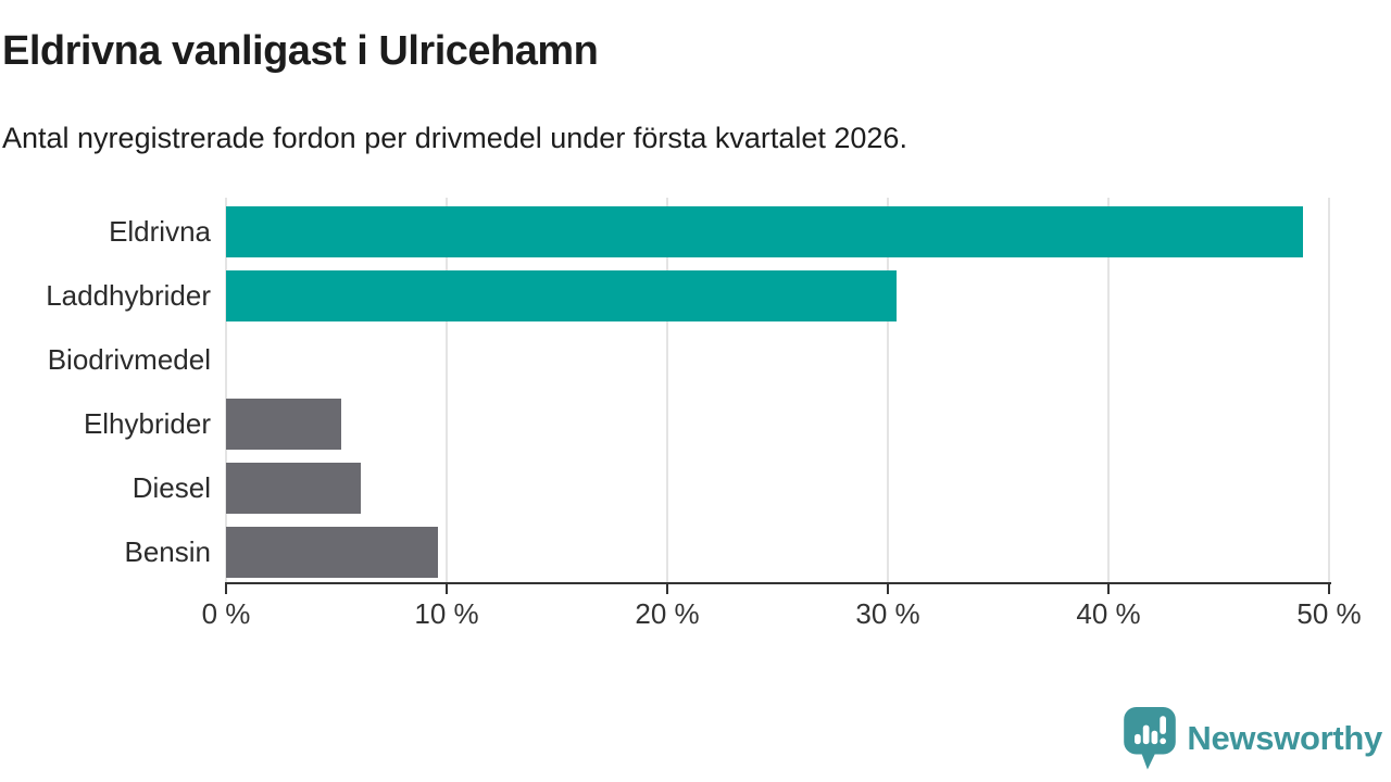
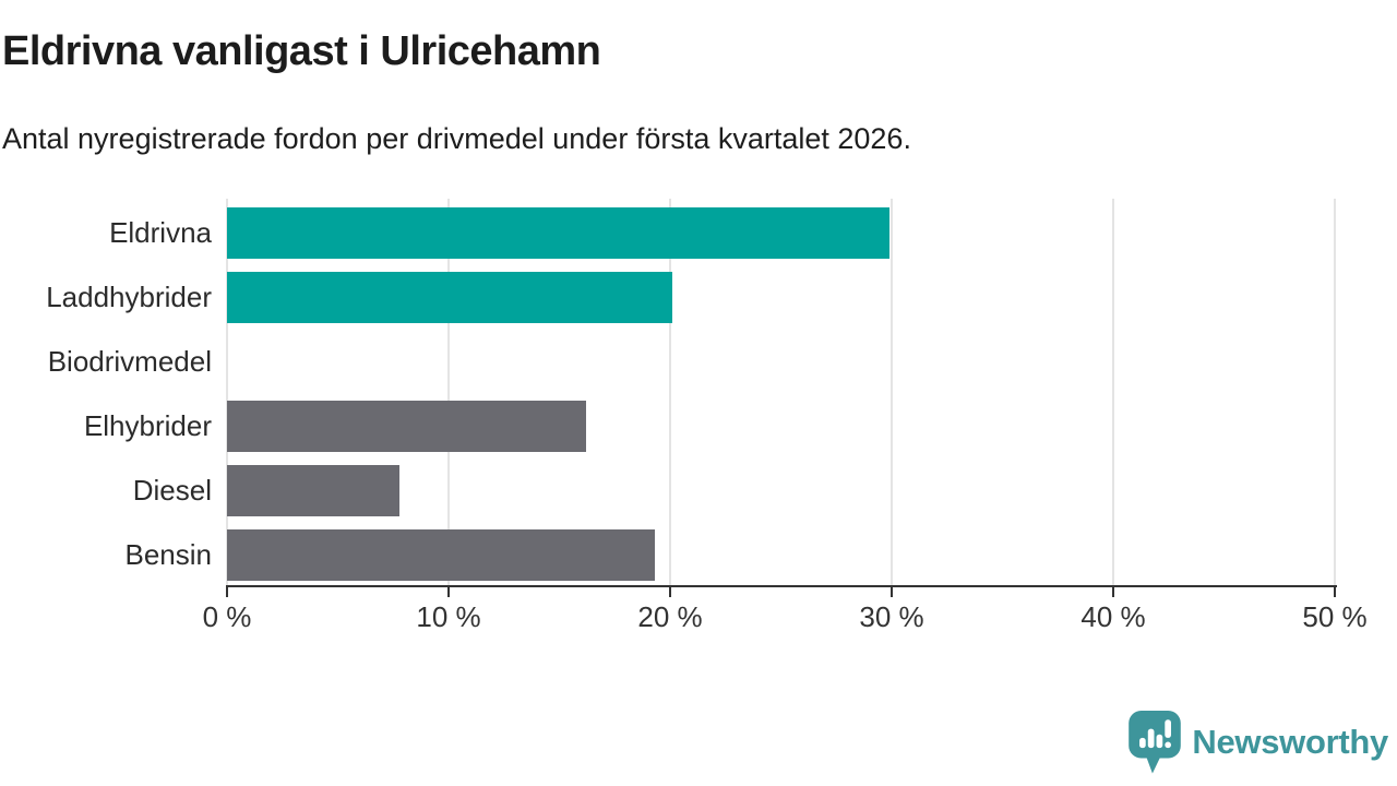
Eldrivna: 48.8% -> 29.9%
Laddhybrider: 30.4% -> 20.1%
Elhybrider: 5.2% -> 16.2%
Diesel: 6.1% -> 7.8%
Bensin: 9.6% -> 19.3%
